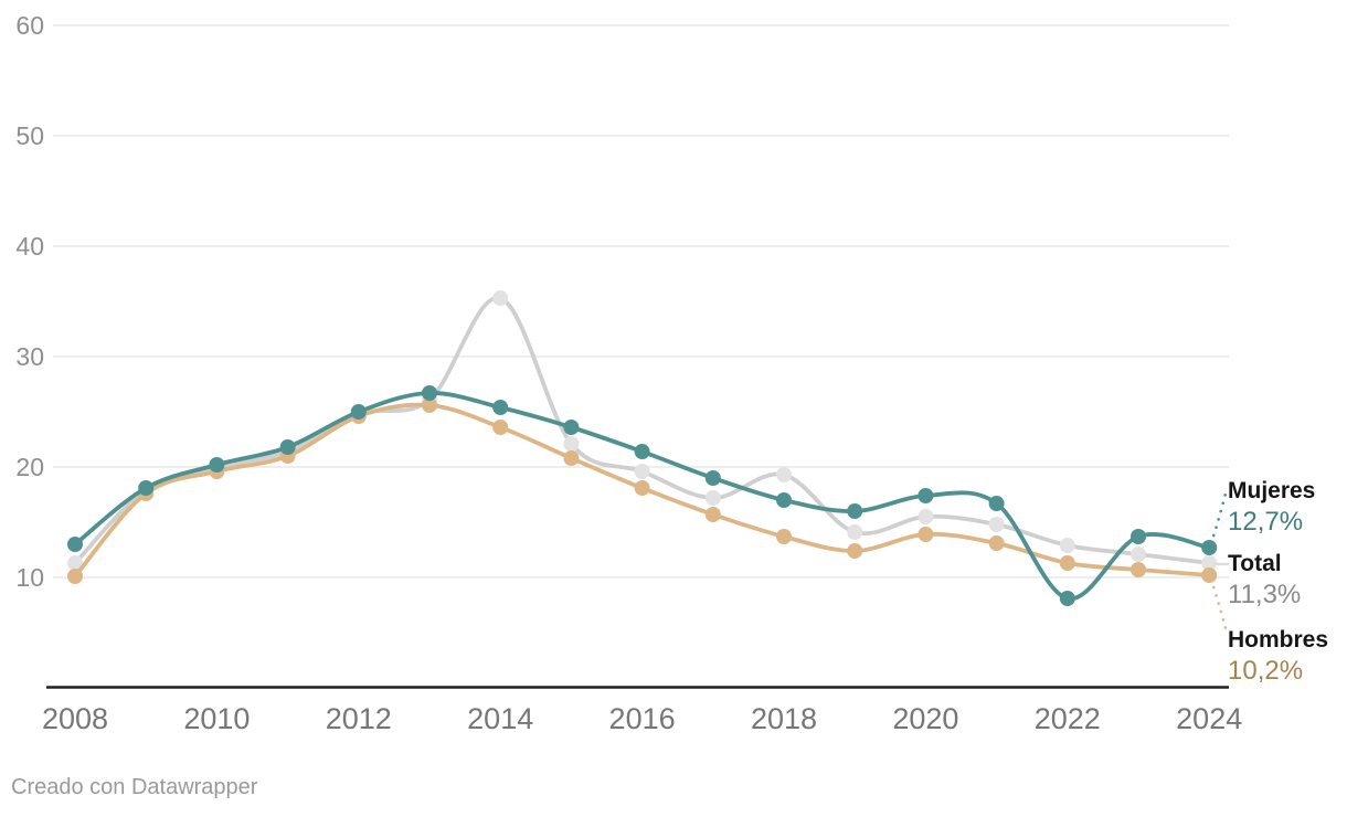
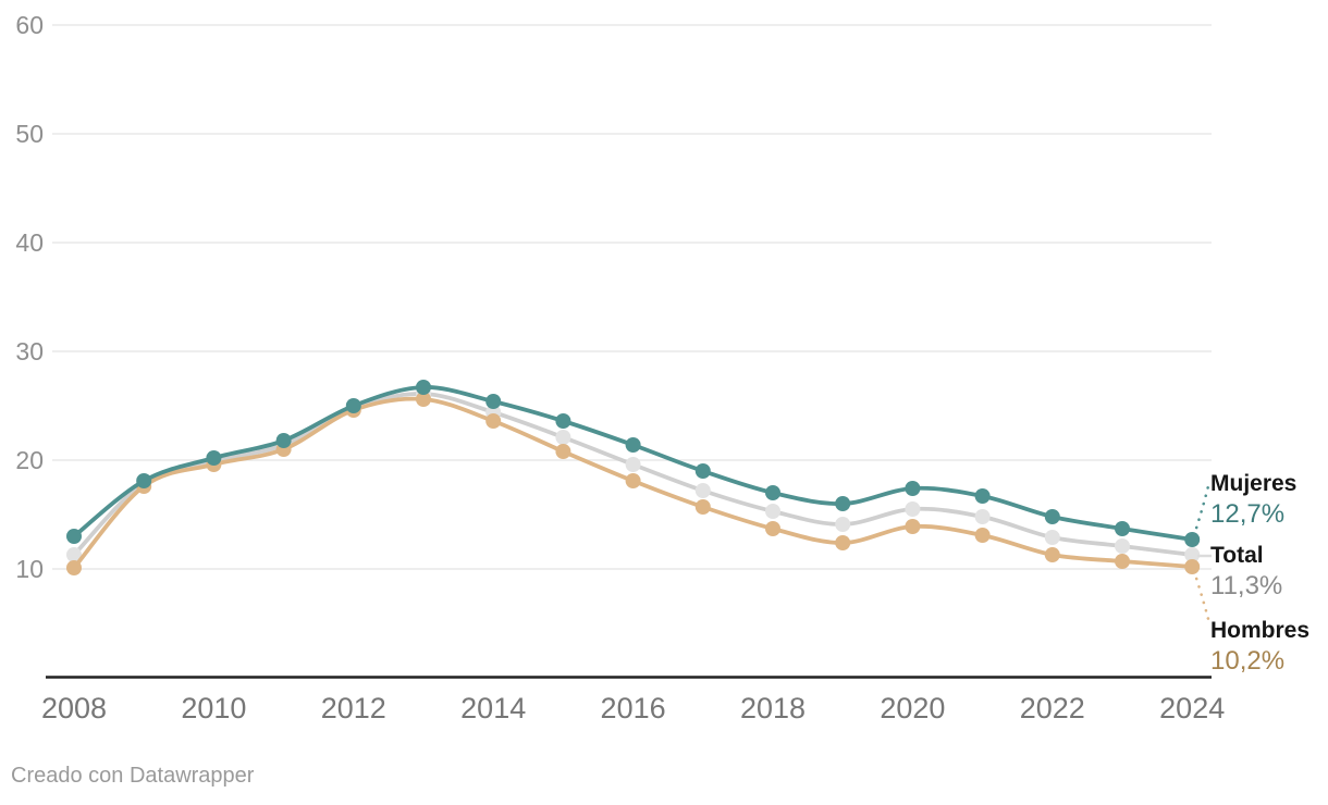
Total/2014: 35.3 -> 24.4
Total/2018: 19.3 -> 15.3
Mujeres/2022: 8.1 -> 14.8
